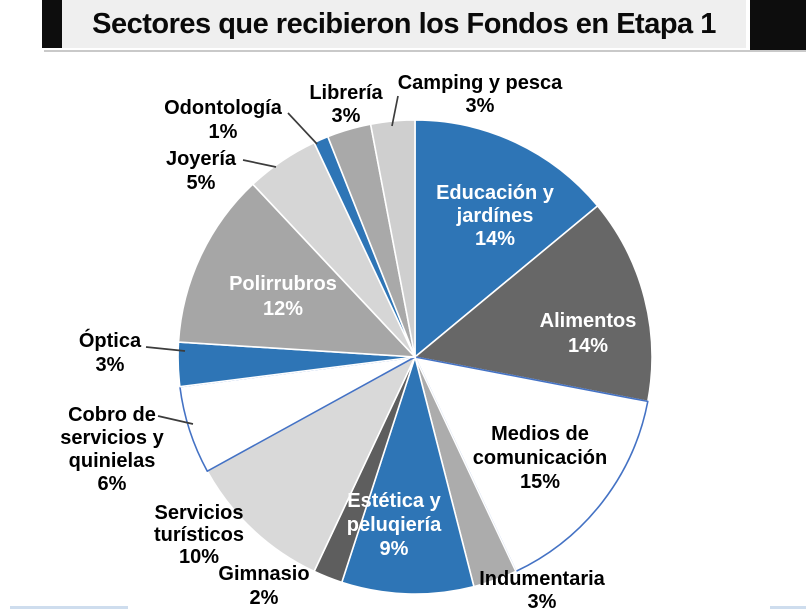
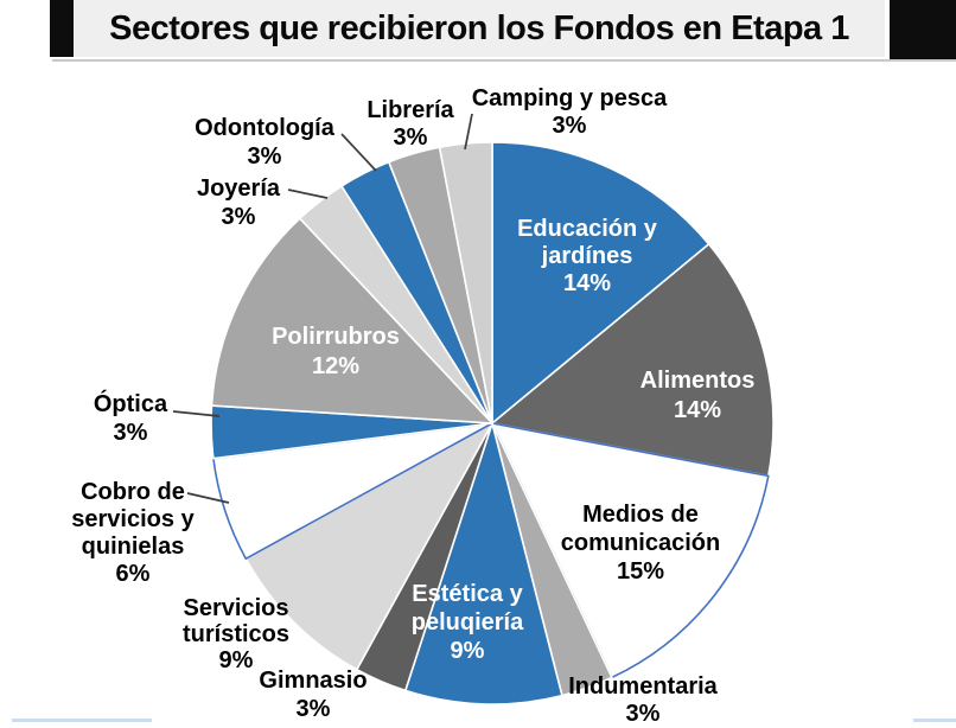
Gimnasio: 2% -> 3%
Servicios turísticos: 10% -> 9%
Joyería: 5% -> 3%
Odontología: 1% -> 3%
